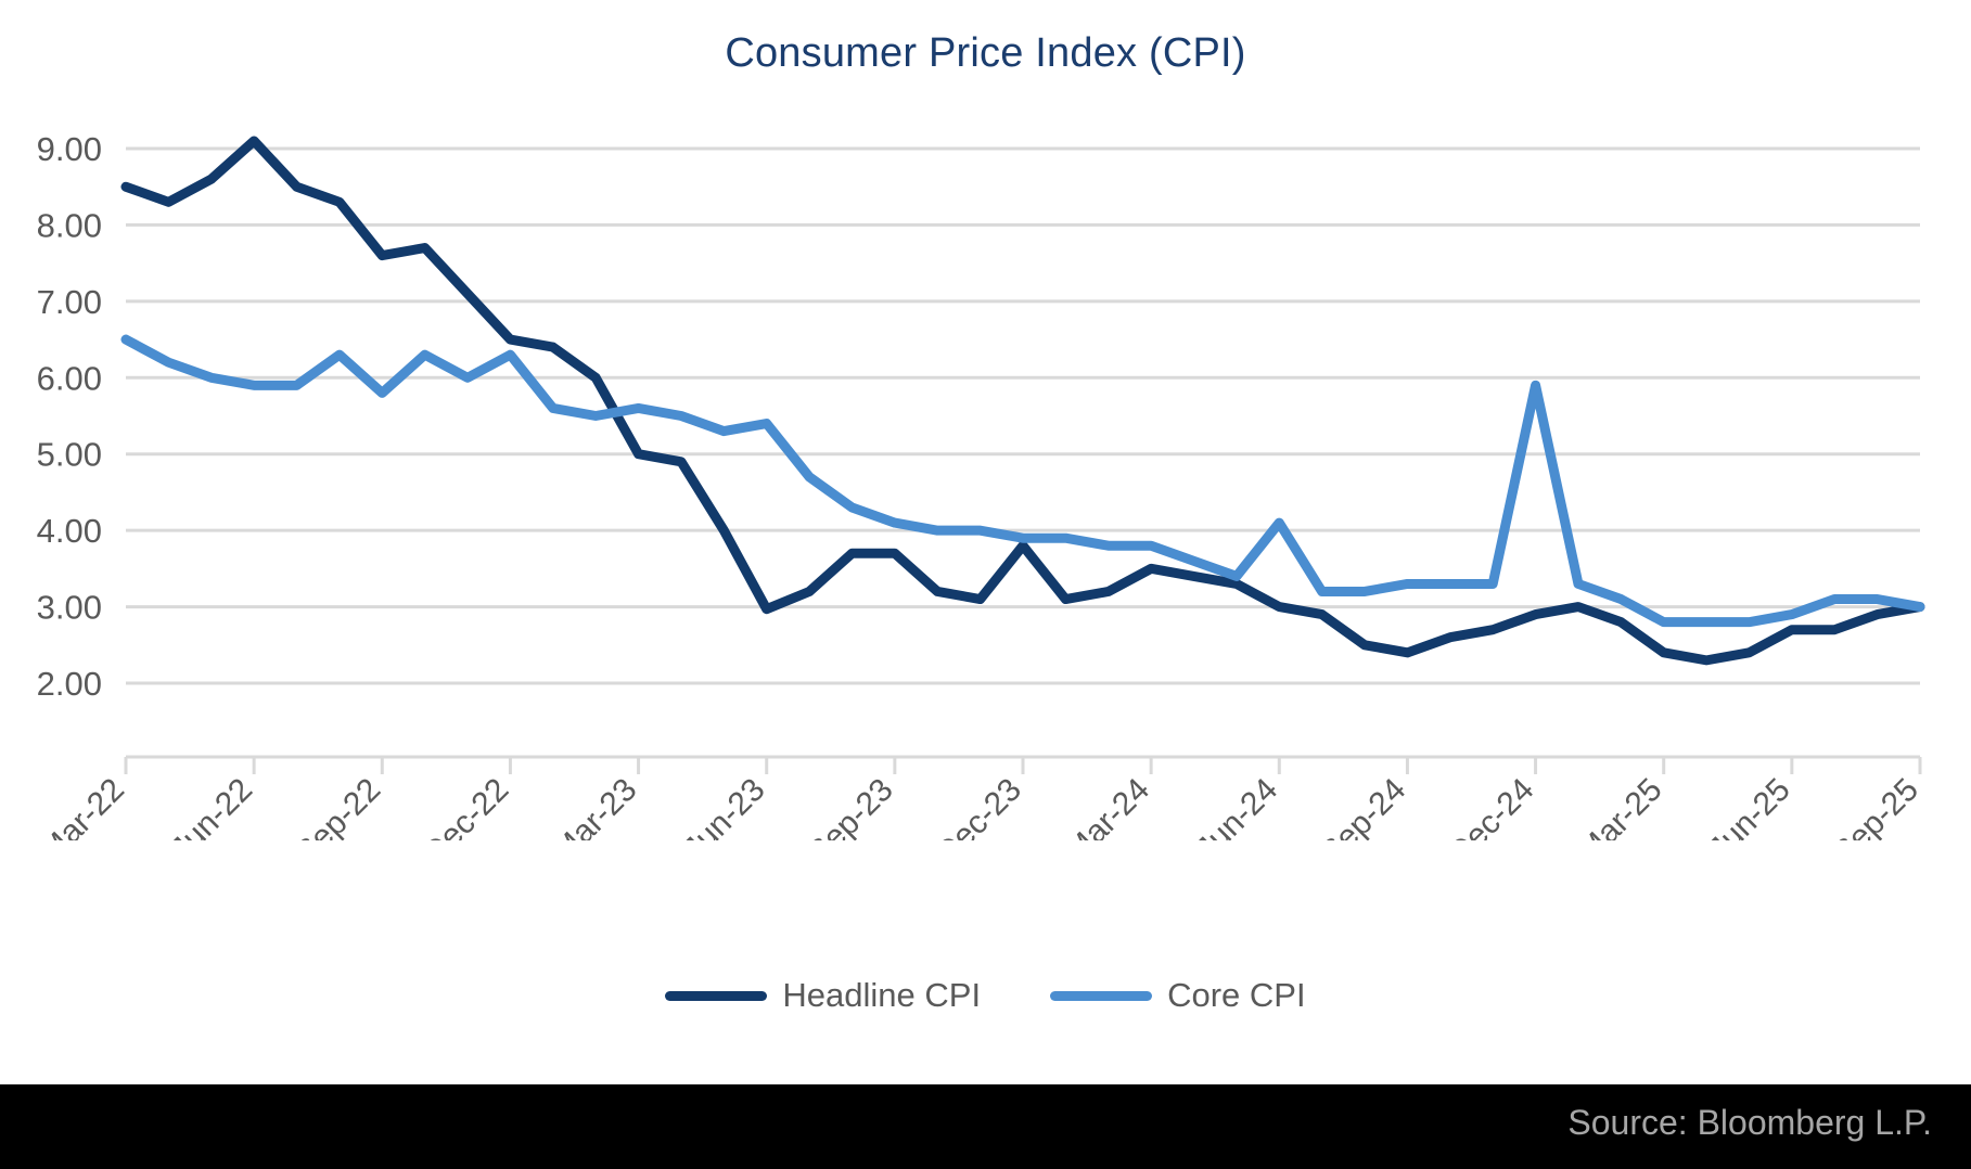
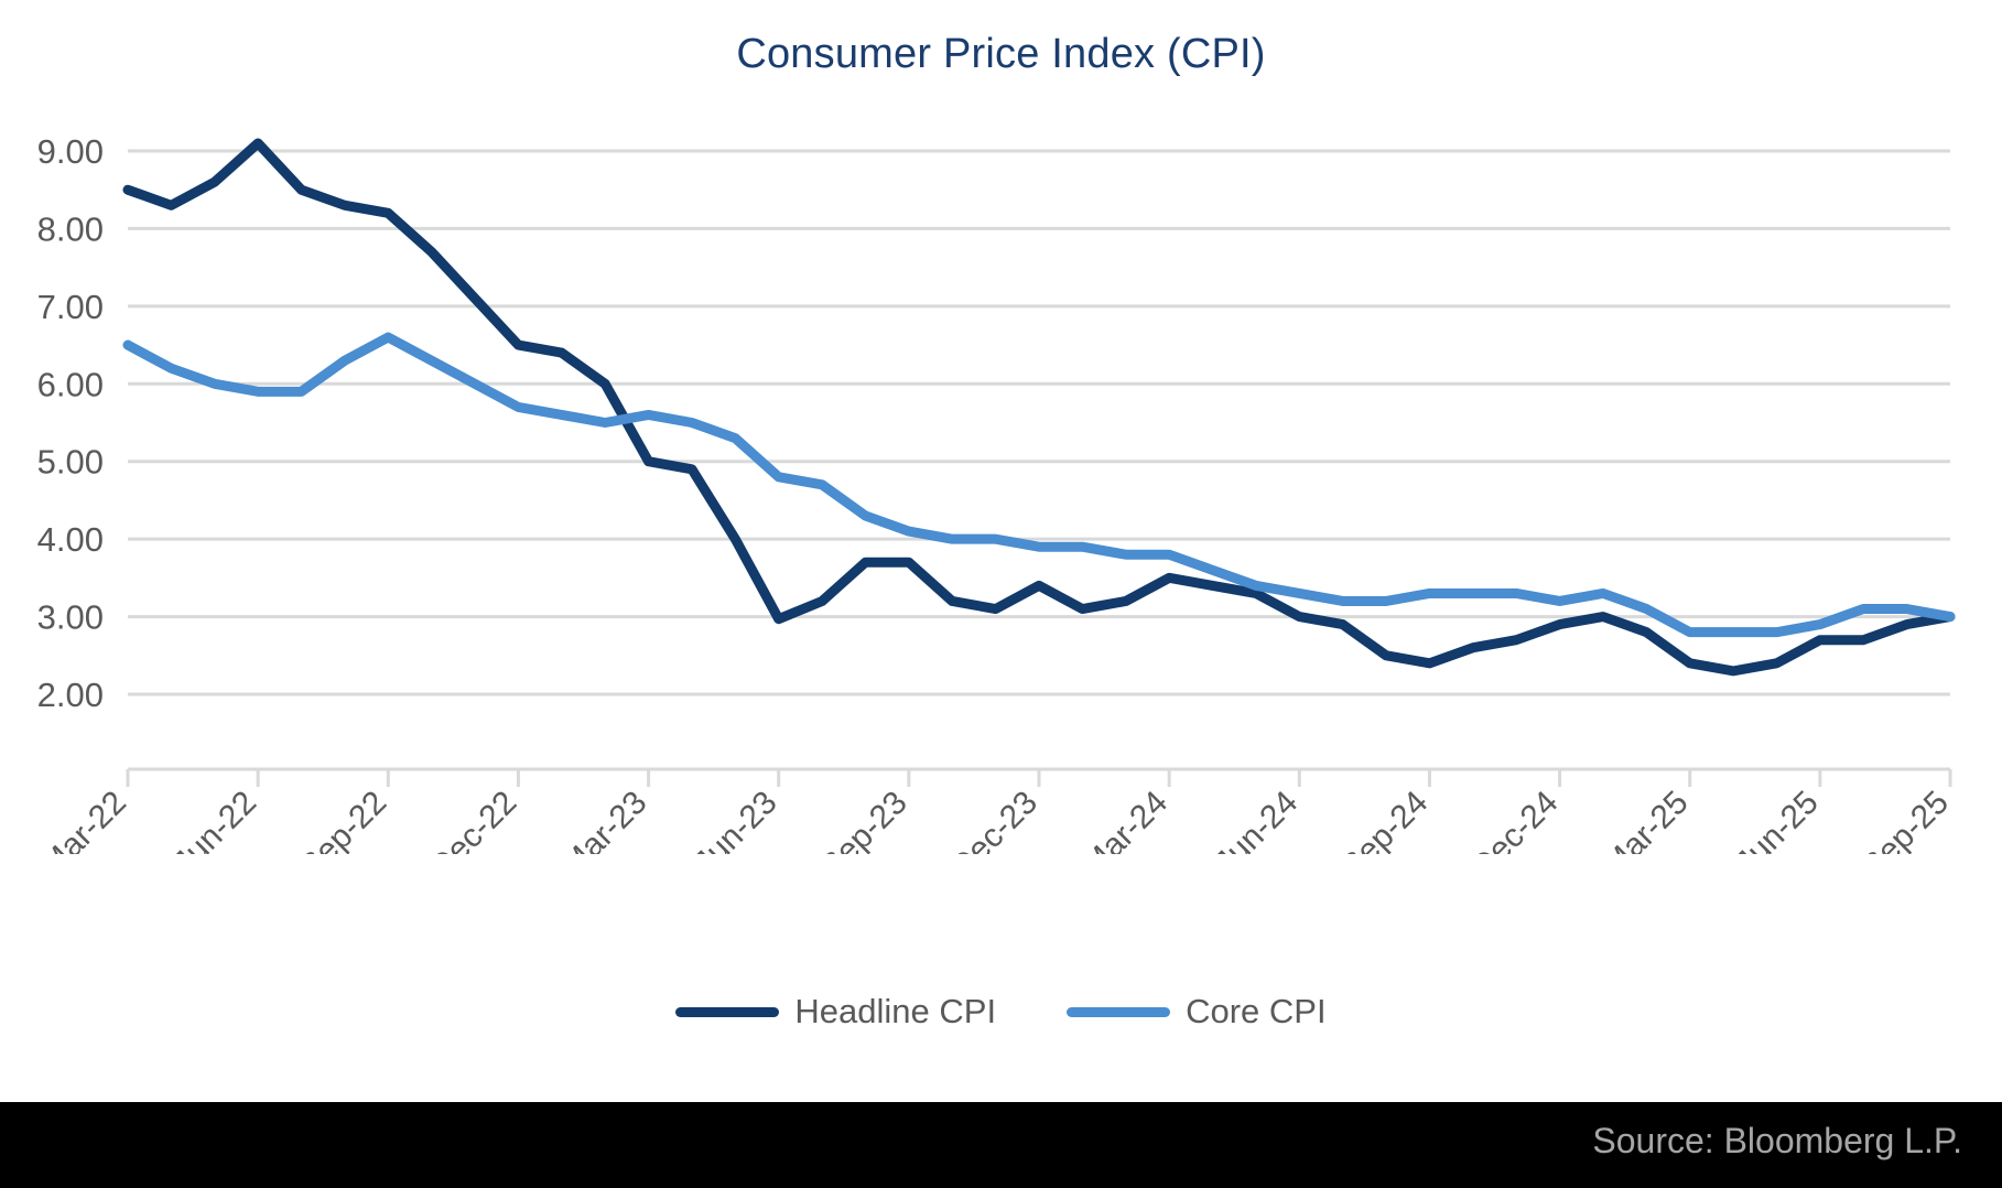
Headline CPI/Sep-22: 7.6 -> 8.2
Core CPI/Sep-22: 5.8 -> 6.6
Core CPI/Dec-22: 6.3 -> 5.7
Core CPI/Jun-23: 5.4 -> 4.8
Headline CPI/Dec-23: 3.8 -> 3.4
Core CPI/Jun-24: 4.1 -> 3.3
Core CPI/Dec-24: 5.9 -> 3.2
